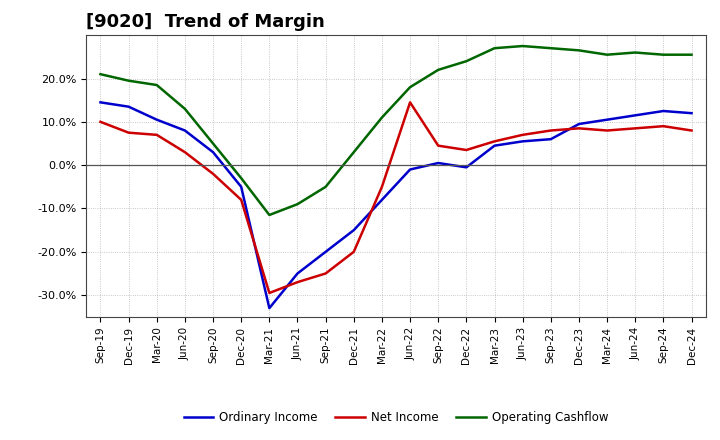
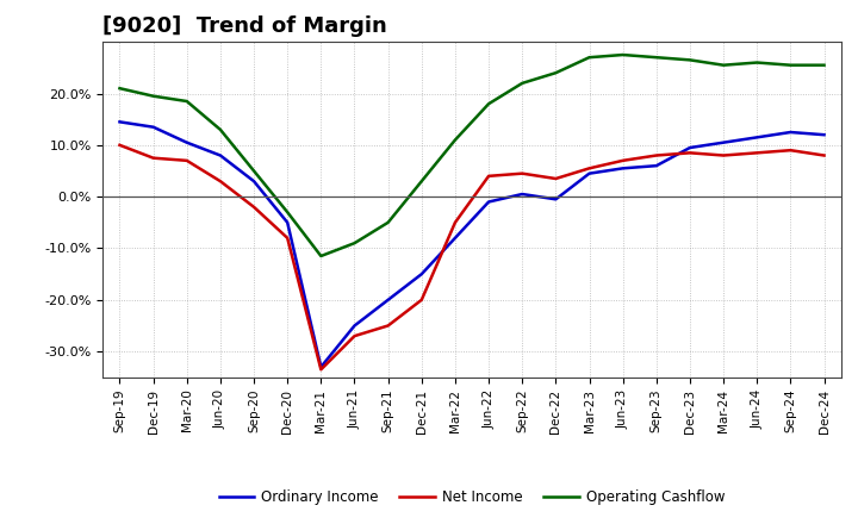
Net Income/Mar-21: -29.5% -> -33.5%
Net Income/Jun-22: 14.5% -> 4.0%
